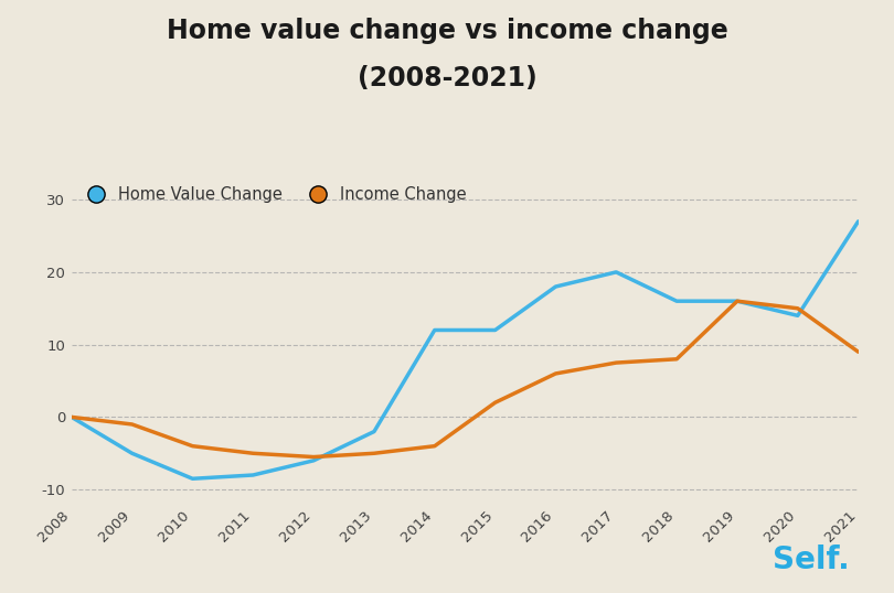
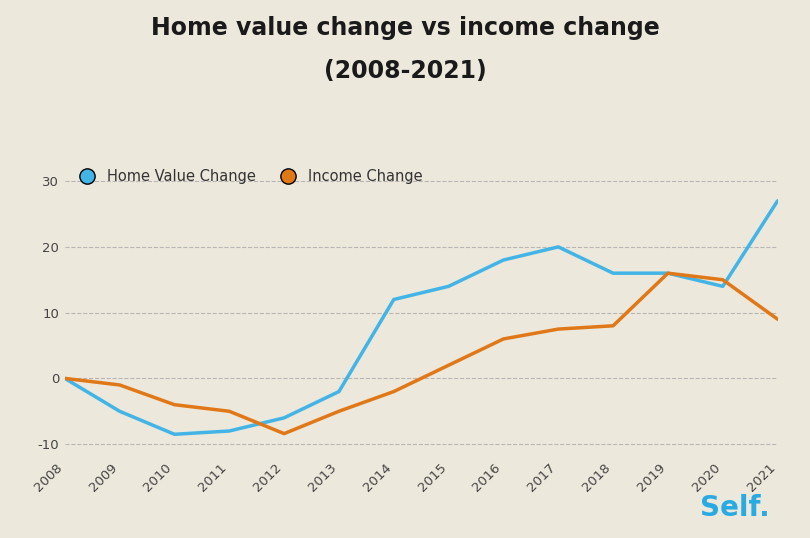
Income Change/2012: -5.5 -> -8.4
Income Change/2014: -4.0 -> -2.0
Home Value Change/2015: 12.0 -> 14.0
